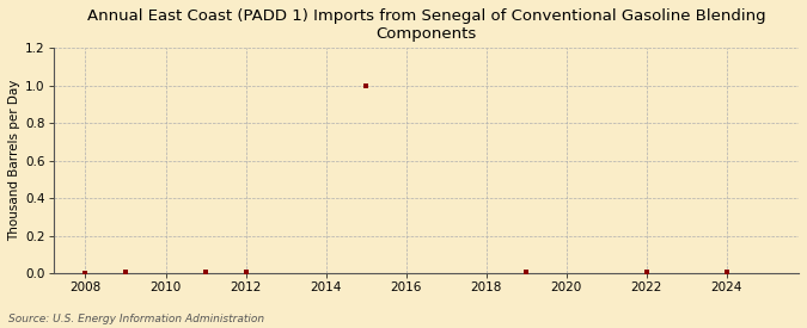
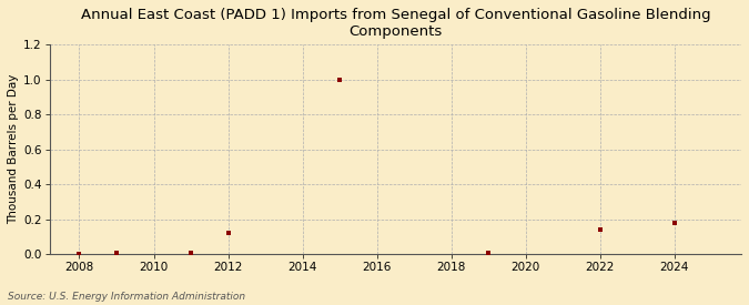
2012: 0.01 -> 0.12
2022: 0.01 -> 0.14
2024: 0.01 -> 0.18
